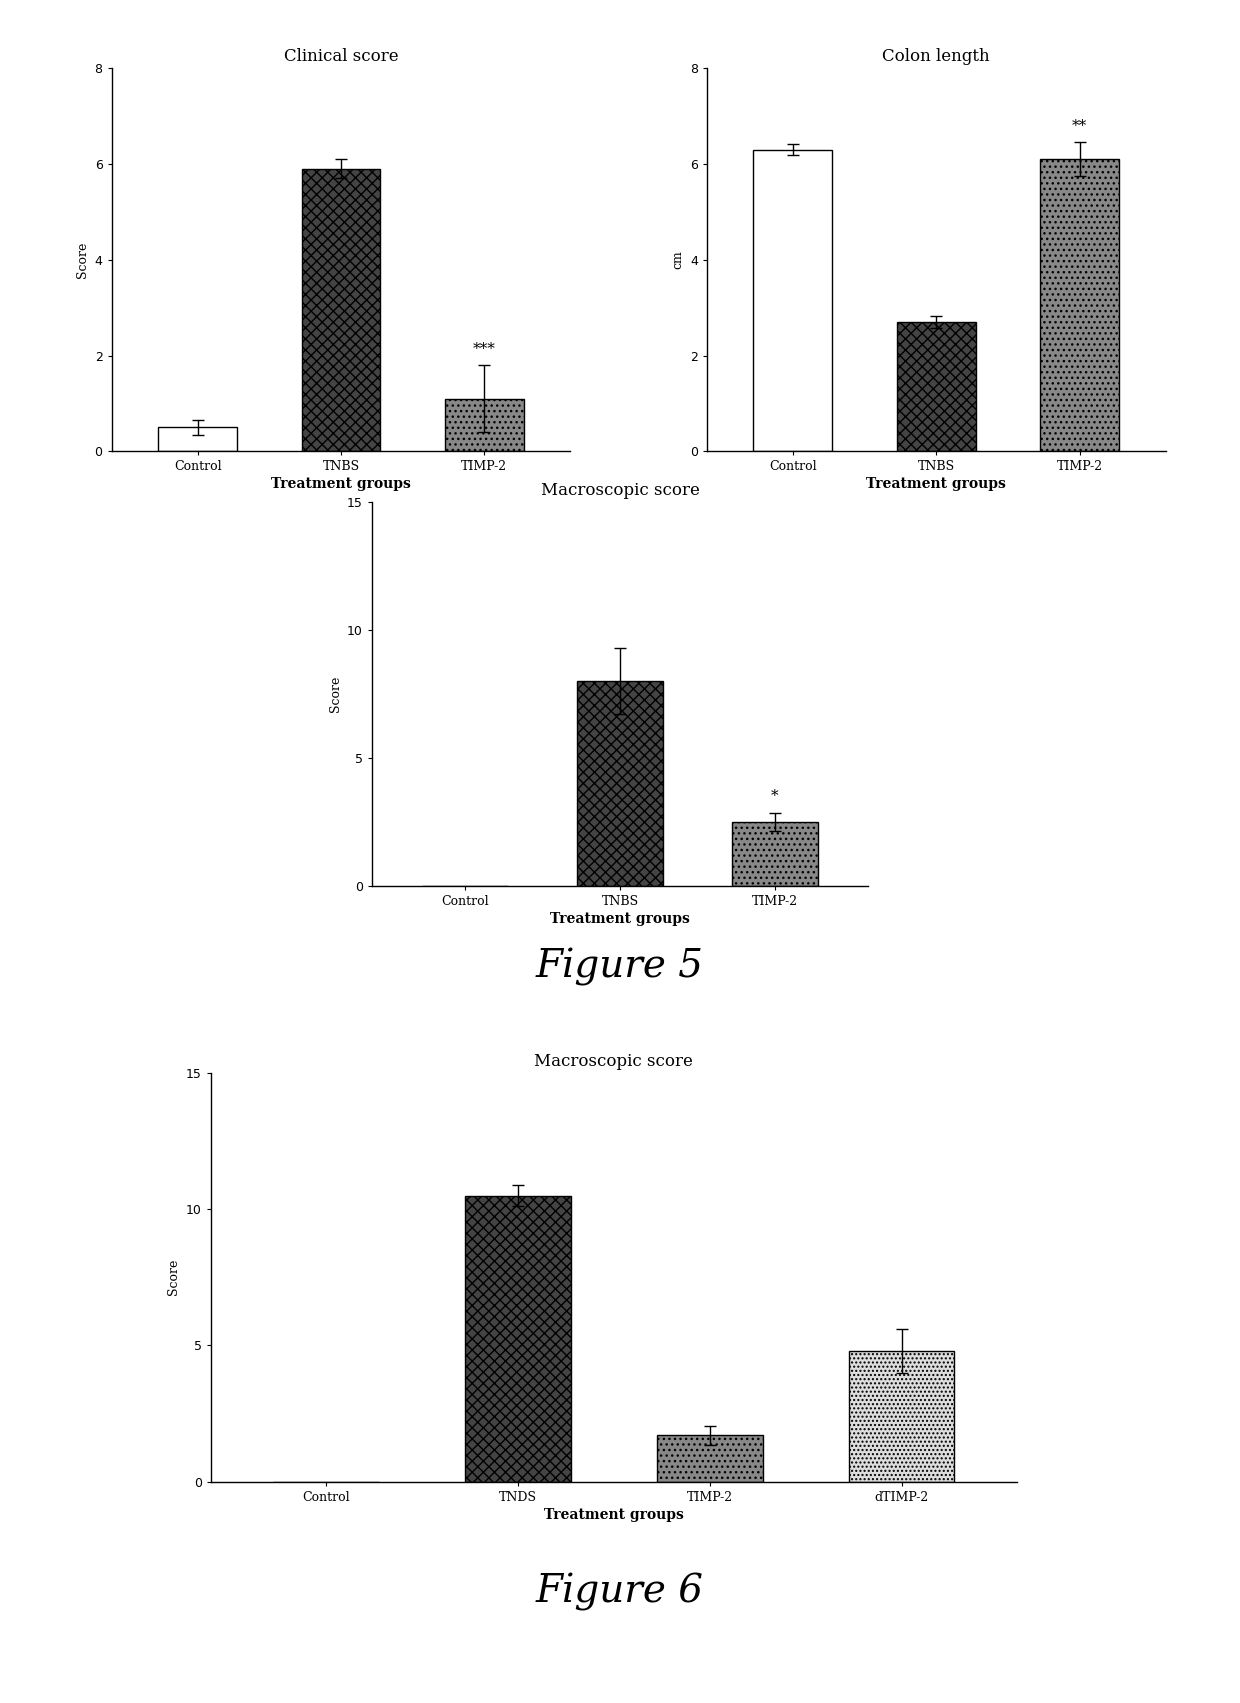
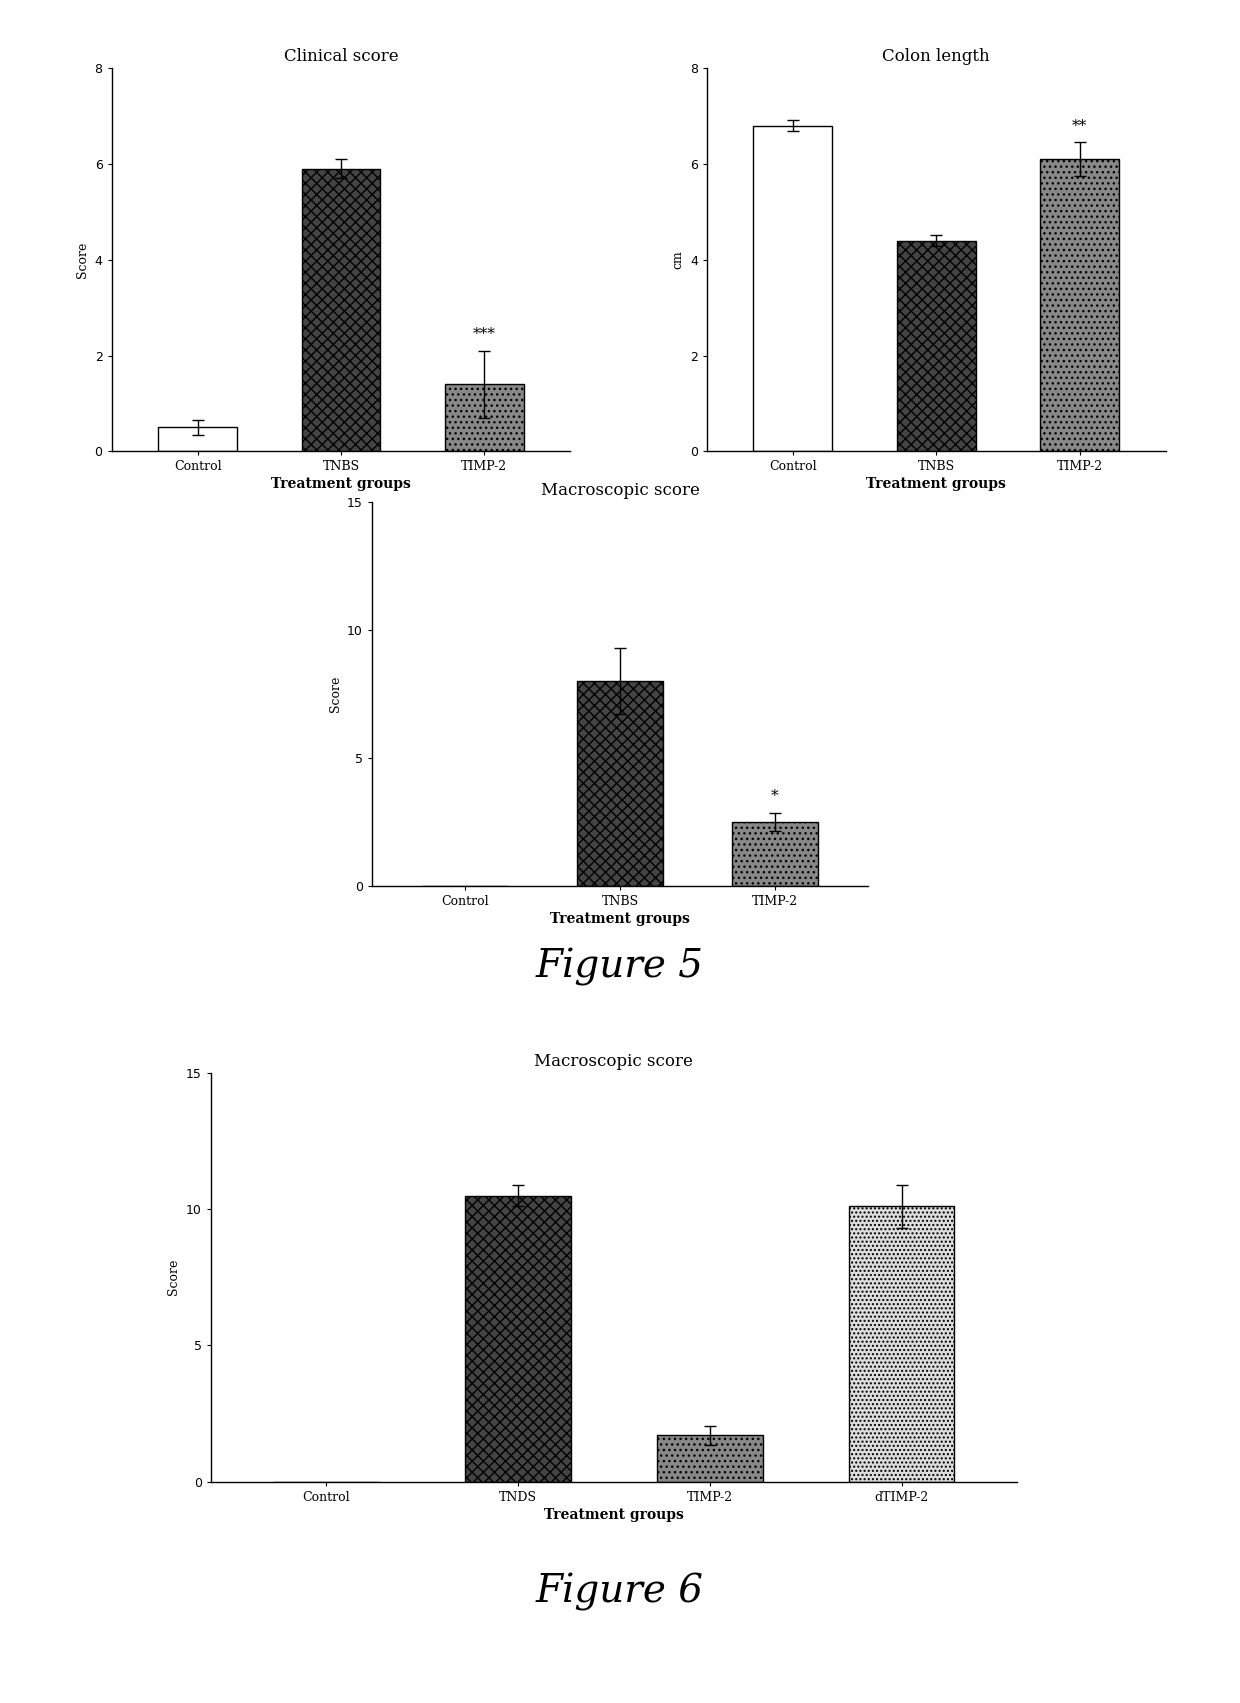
Clinical score/TIMP-2: 1.1 -> 1.4
Colon length/Control: 6.3 -> 6.8
Colon length/TNBS: 2.7 -> 4.4
dTIMP-2: 4.8 -> 10.1
